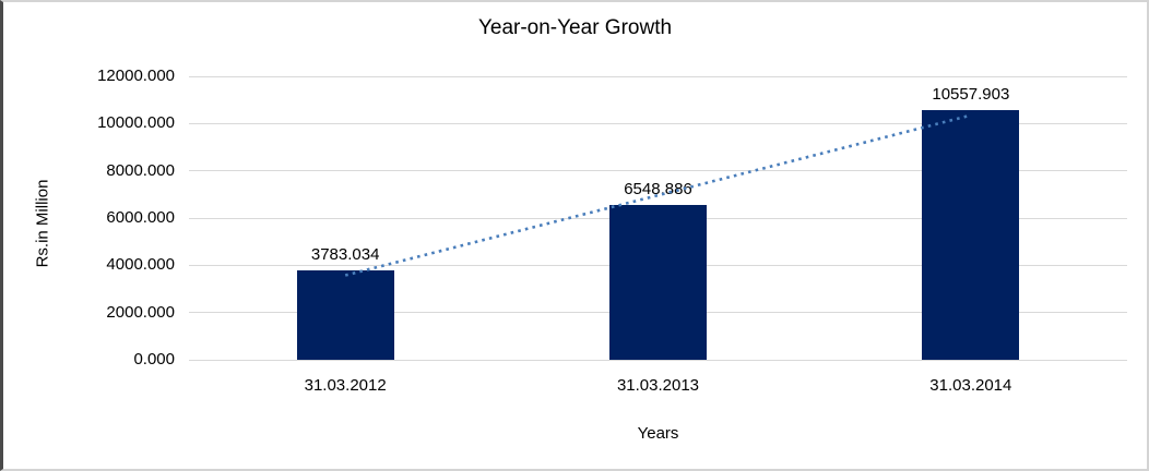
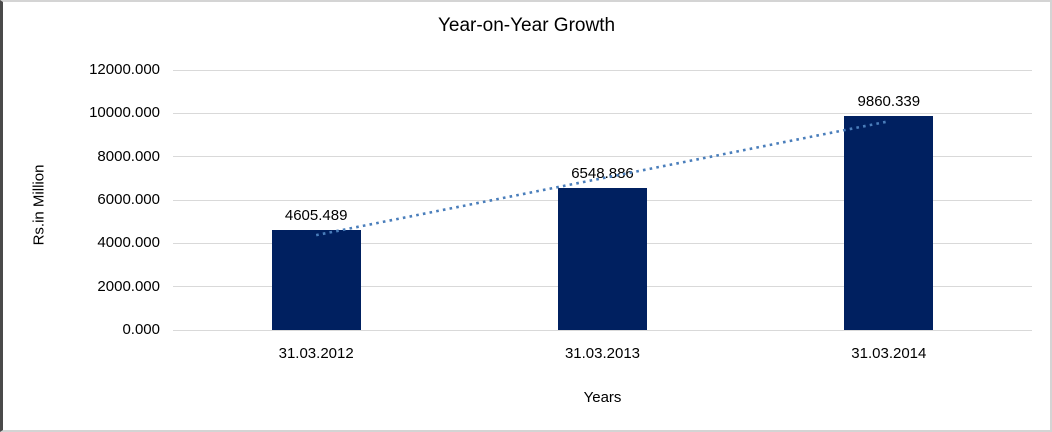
31.03.2012: 3783.034 -> 4605.489
31.03.2014: 10557.903 -> 9860.339
